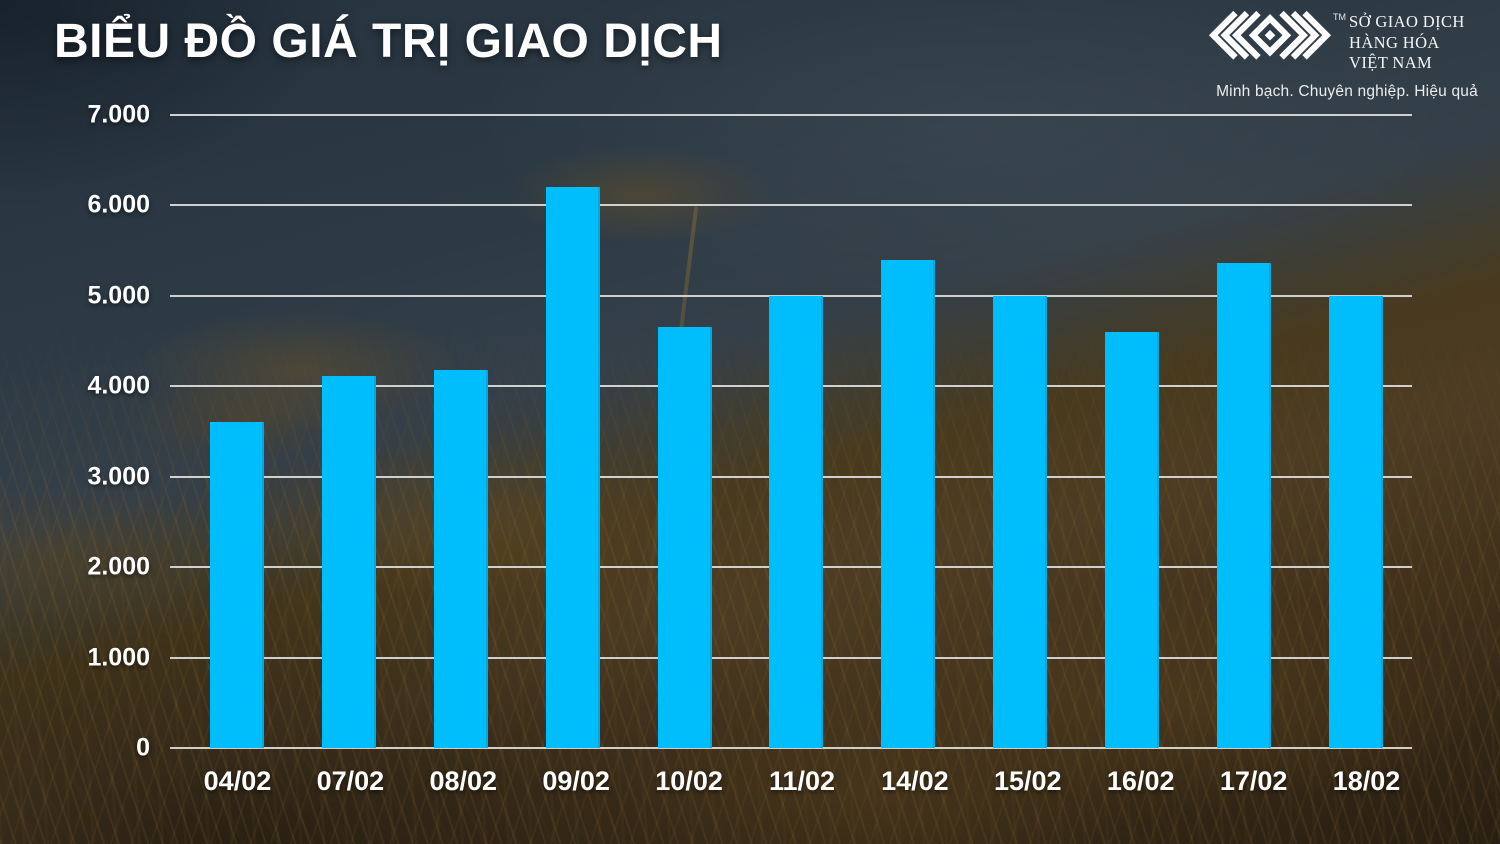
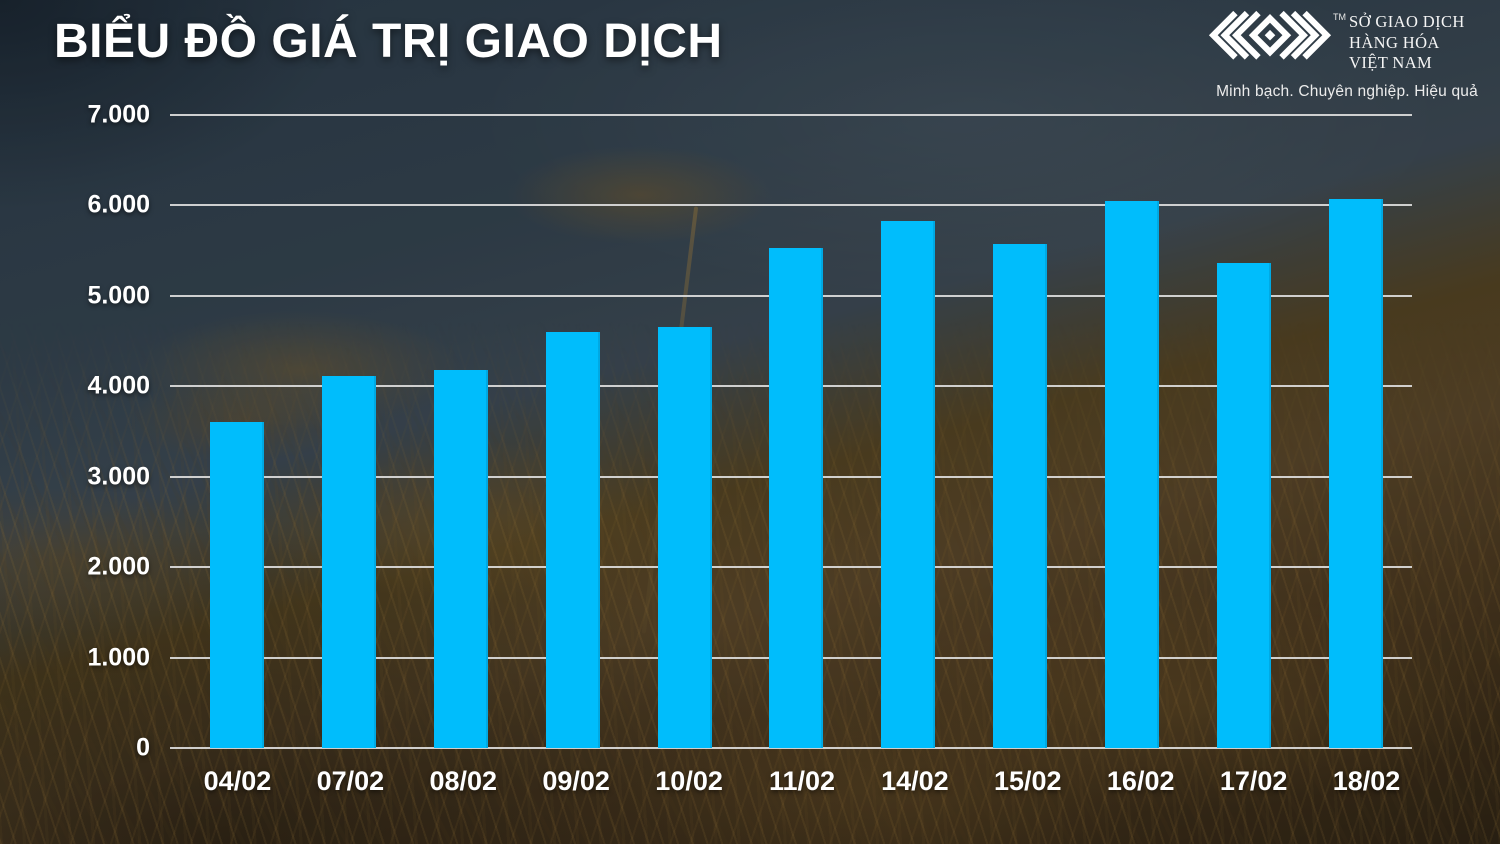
09/02: 6200 -> 4600
11/02: 5000 -> 5500
14/02: 5400 -> 5800
15/02: 5000 -> 5600
16/02: 4600 -> 6000
18/02: 5000 -> 6100
